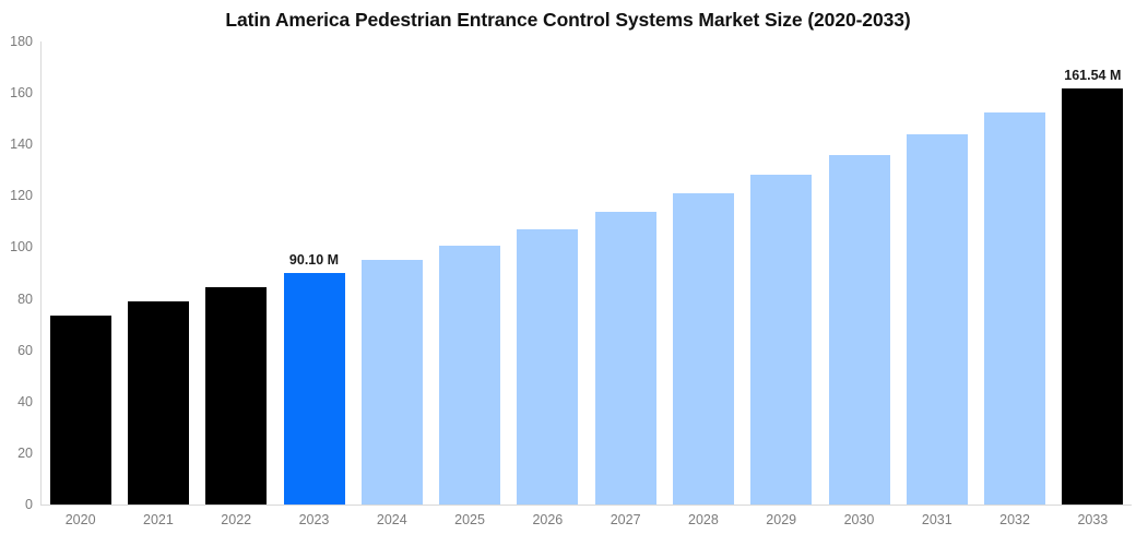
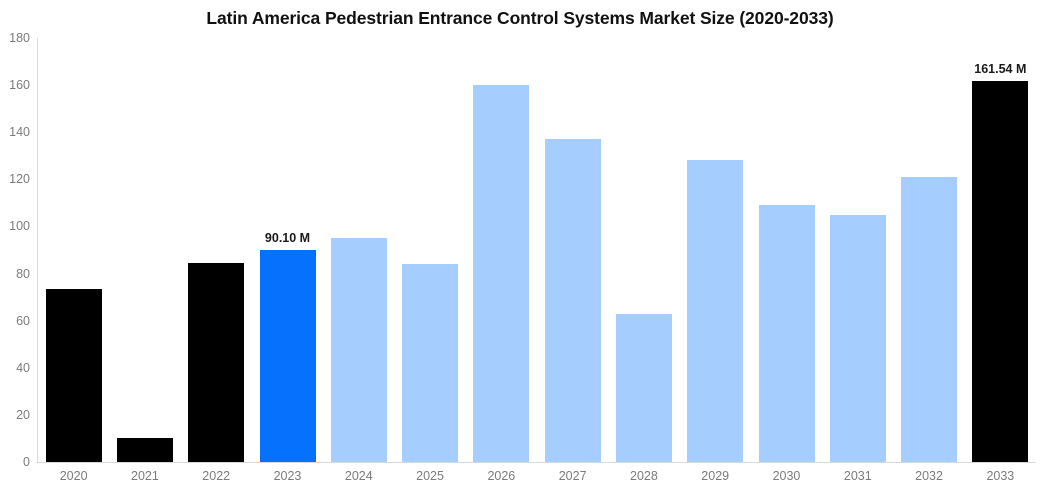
2021: 79 -> 10
2025: 101 -> 84
2026: 107 -> 160
2027: 114 -> 137
2028: 121 -> 63
2030: 136 -> 109
2031: 144 -> 105
2032: 152 -> 121
